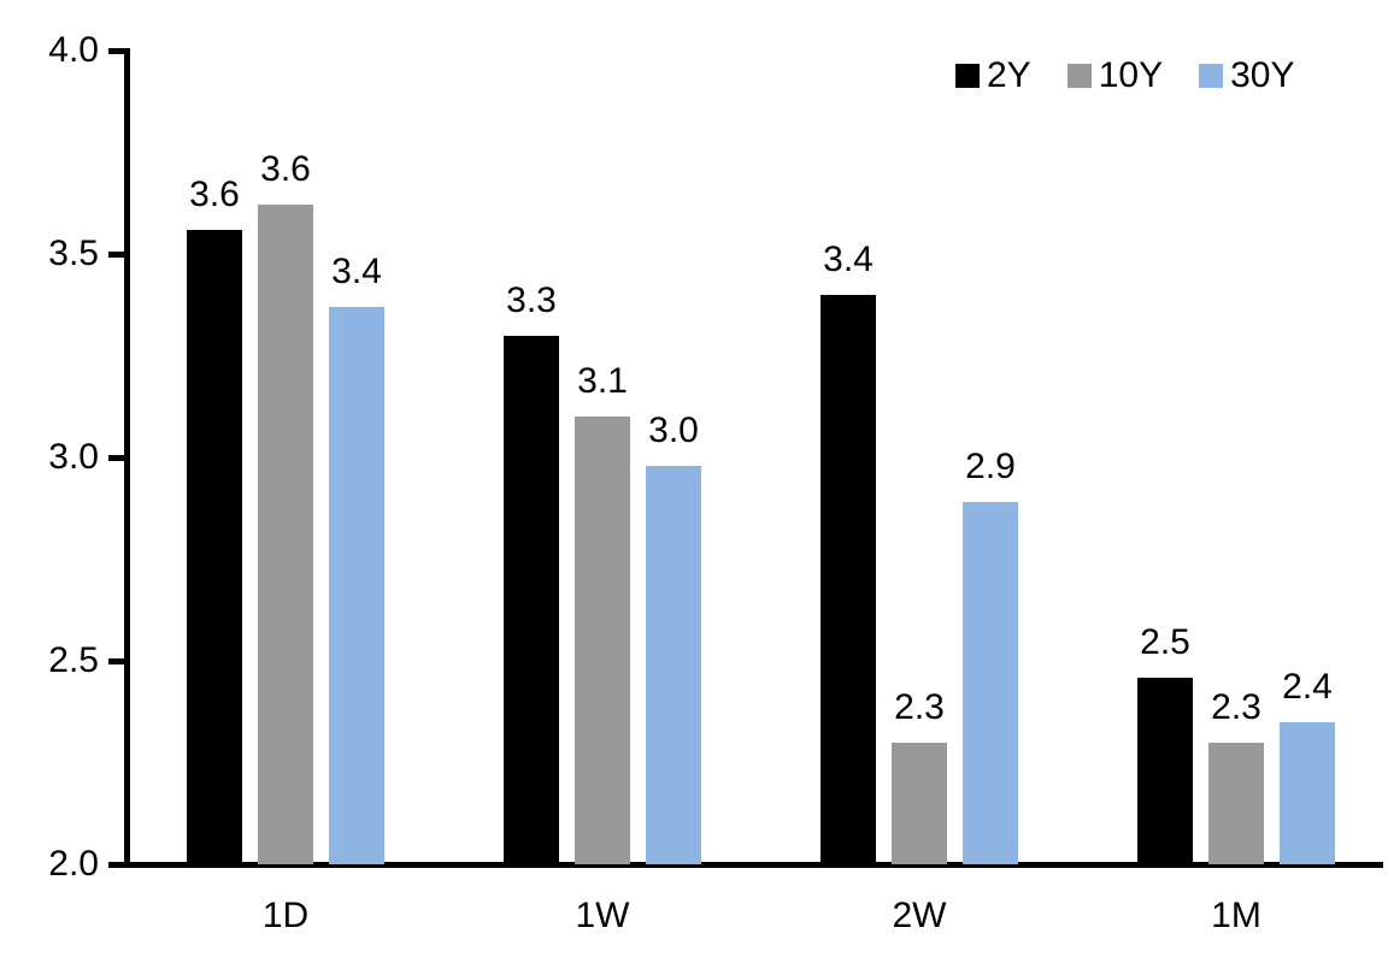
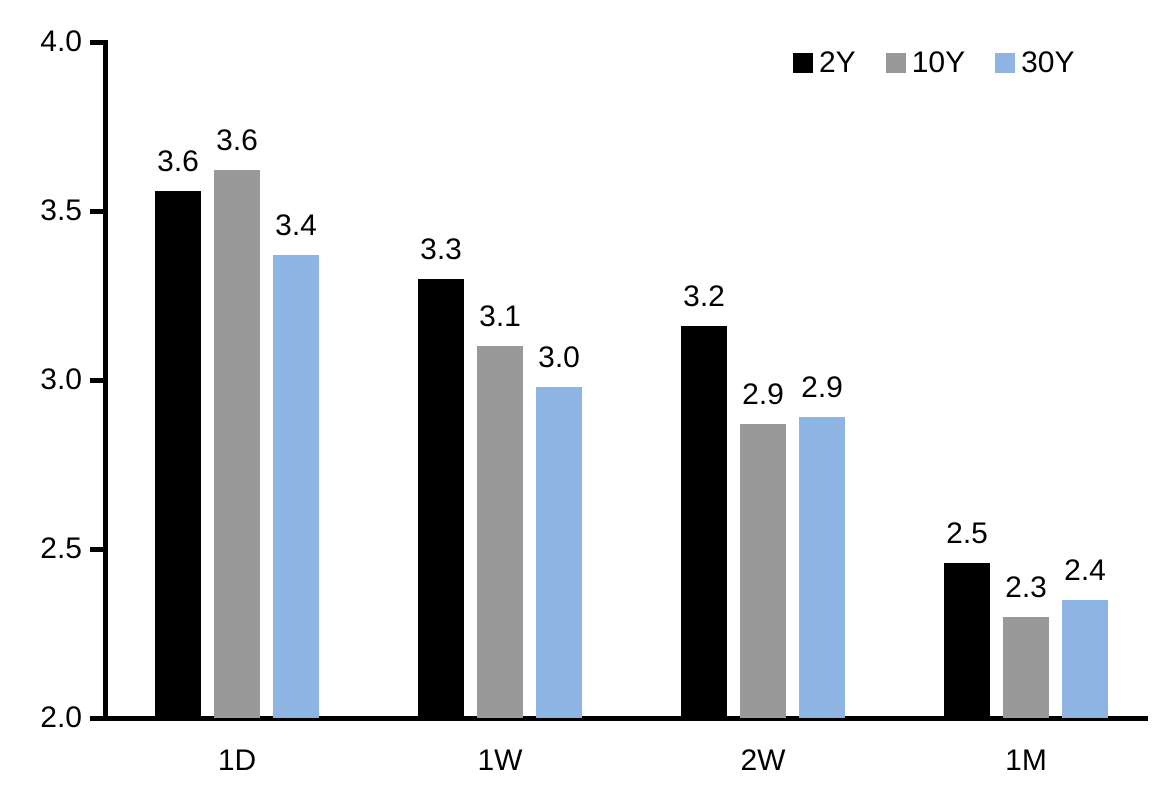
2Y/2W: 3.4 -> 3.2
10Y/2W: 2.3 -> 2.9
